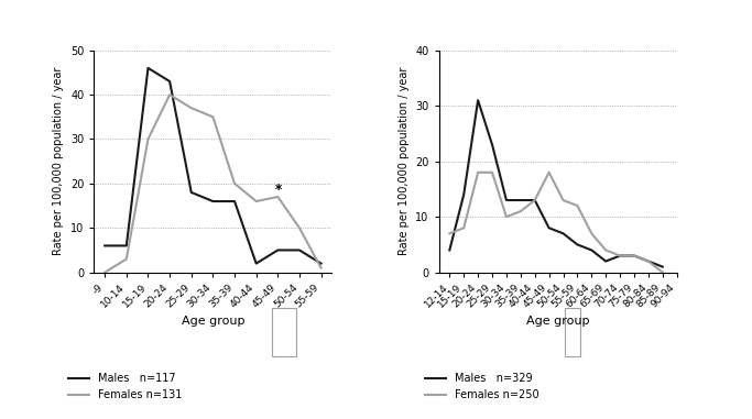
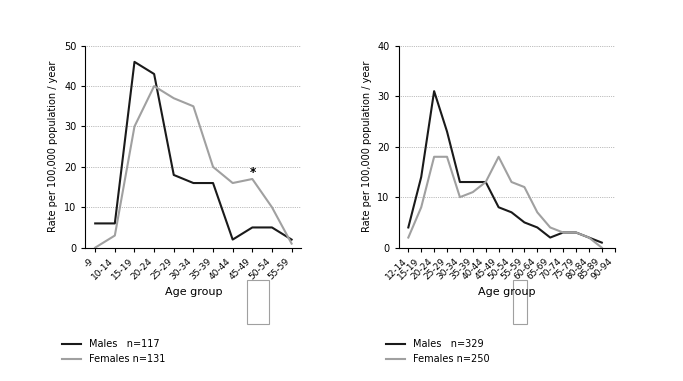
Females n=250/12-14: 7 -> 2
